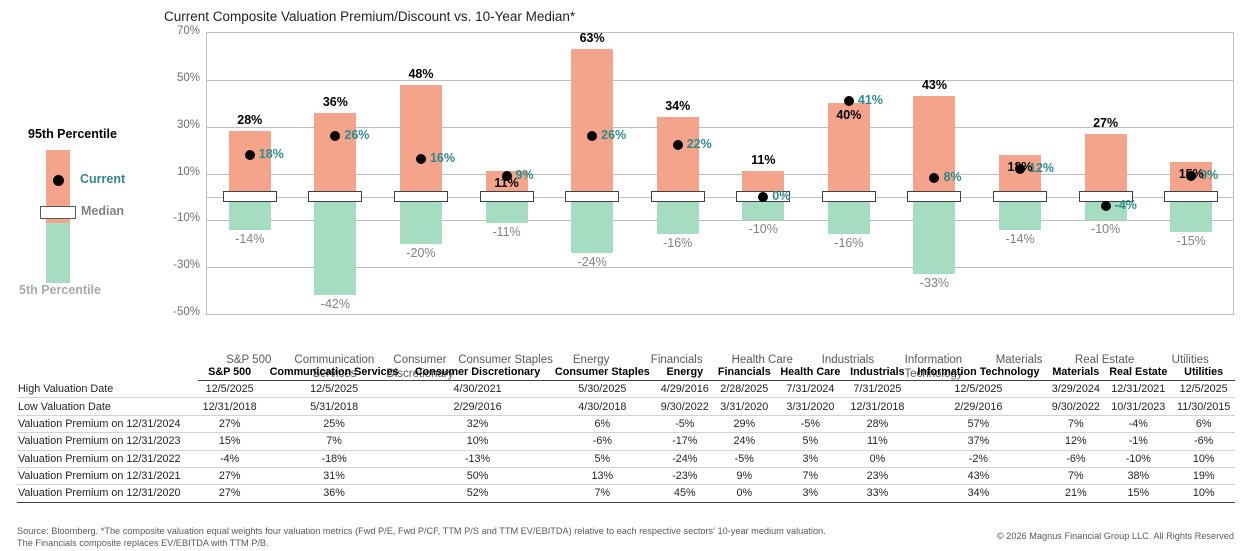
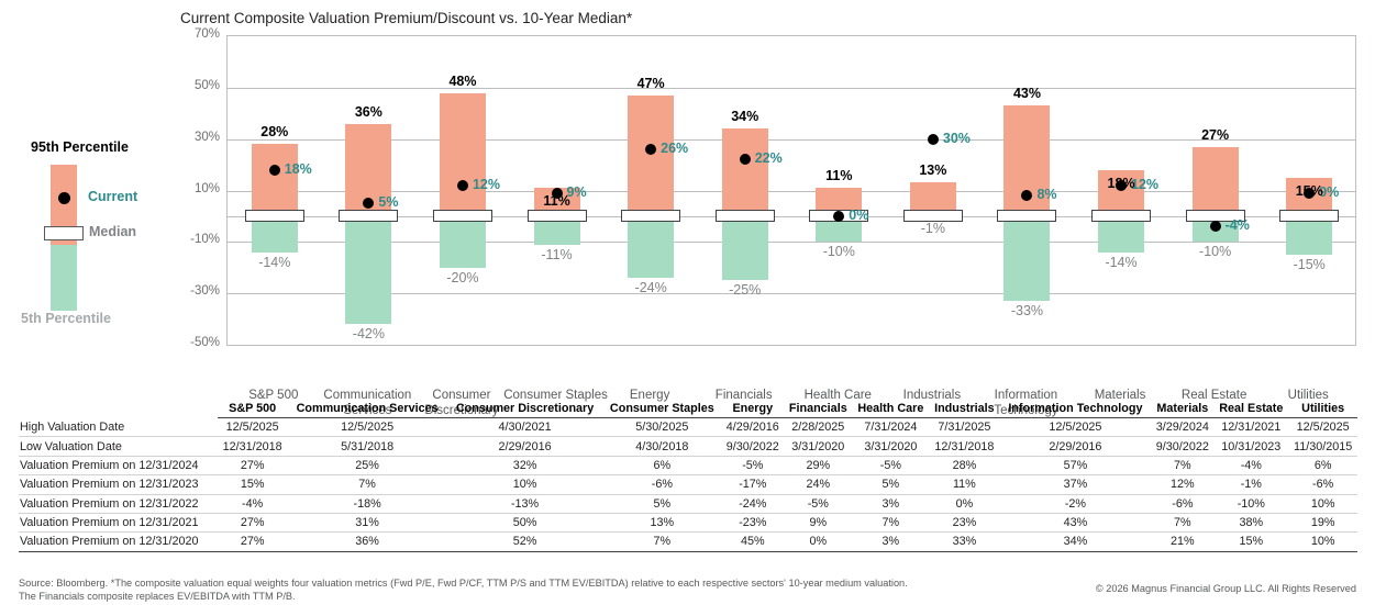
Current/Communication Services: 26% -> 5%
Current/Consumer Discretionary: 16% -> 12%
95th Percentile/Energy: 63% -> 47%
5th Percentile/Financials: -16% -> -25%
95th Percentile/Industrials: 40% -> 13%
5th Percentile/Industrials: -16% -> -1%
Current/Industrials: 41% -> 30%
